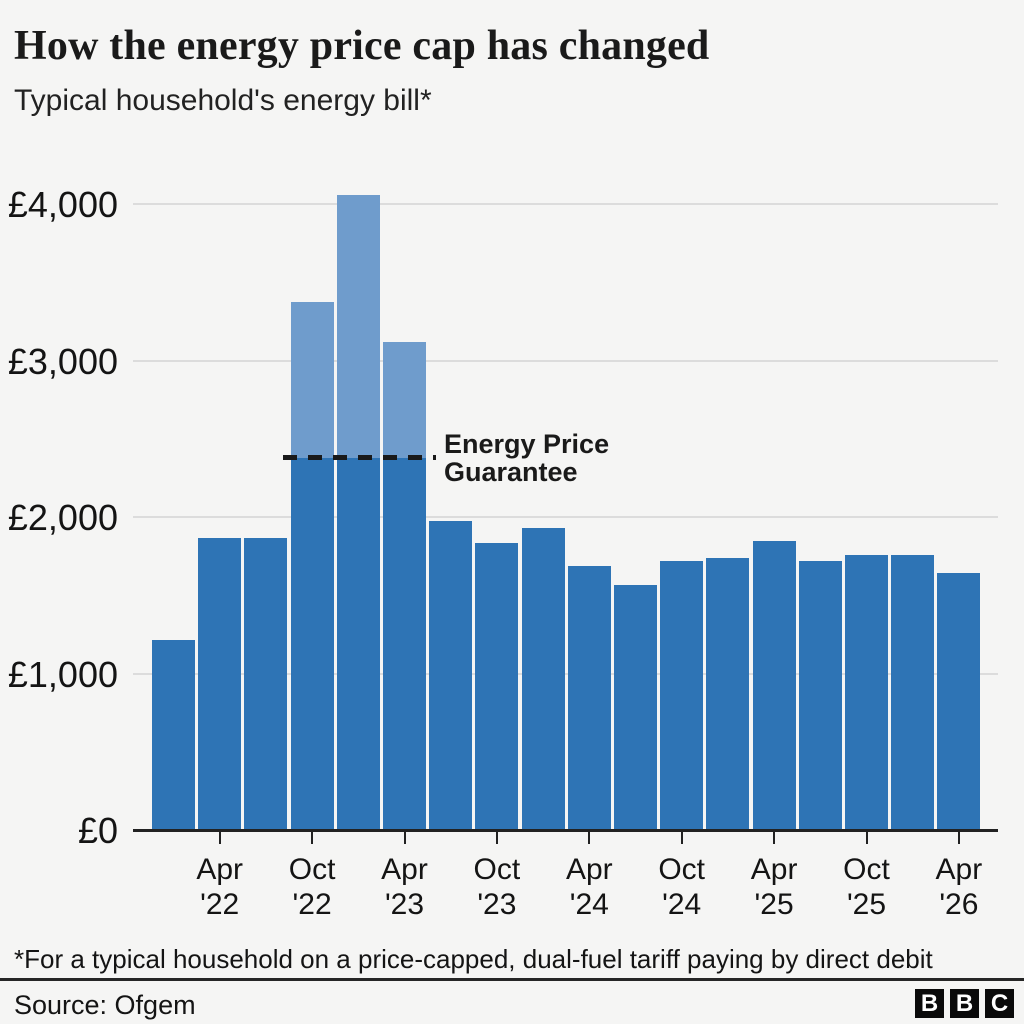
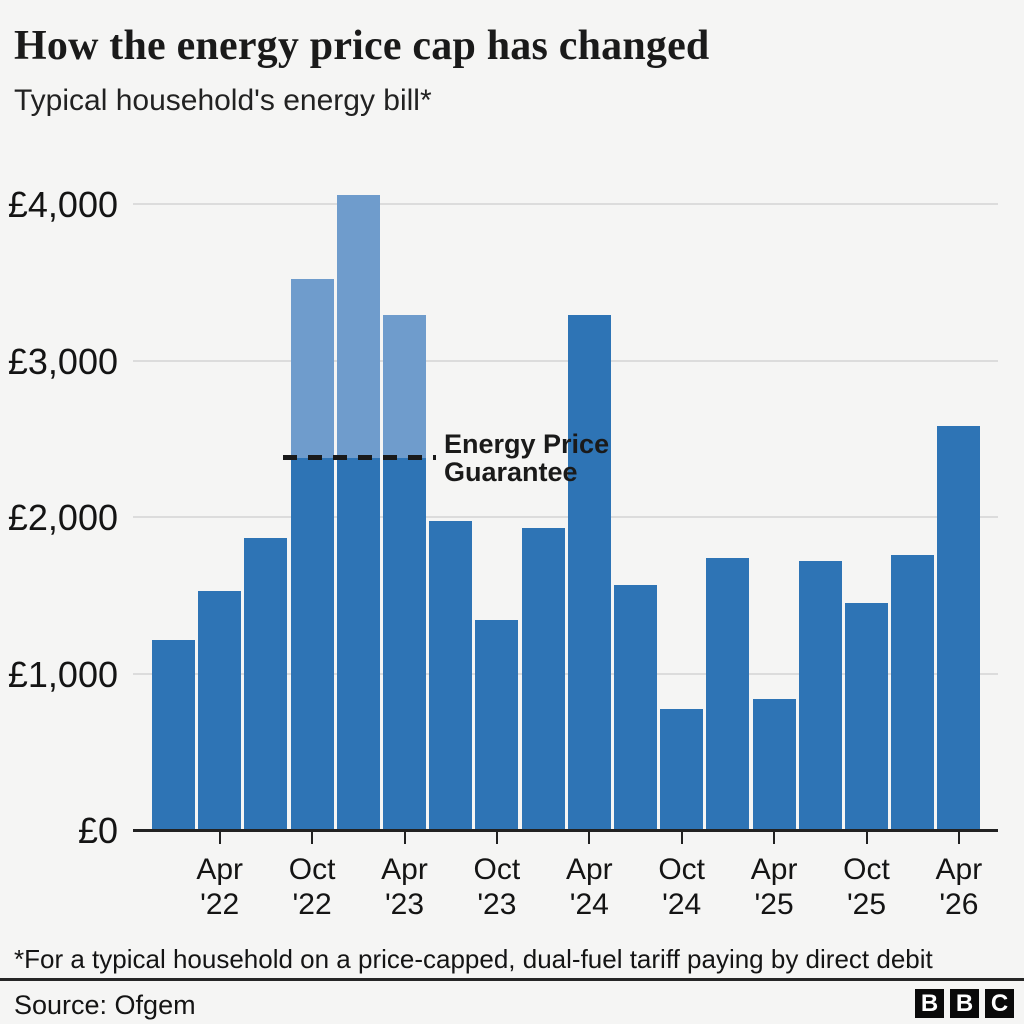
Apr '22: £1870 -> £1530
Oct '22: £3370 -> £3520
Apr '23: £3120 -> £3290
Oct '23: £1830 -> £1340
Apr '24: £1690 -> £3290
Oct '24: £1720 -> £770
Apr '25: £1850 -> £840
Oct '25: £1760 -> £1450
Apr '26: £1640 -> £2580
